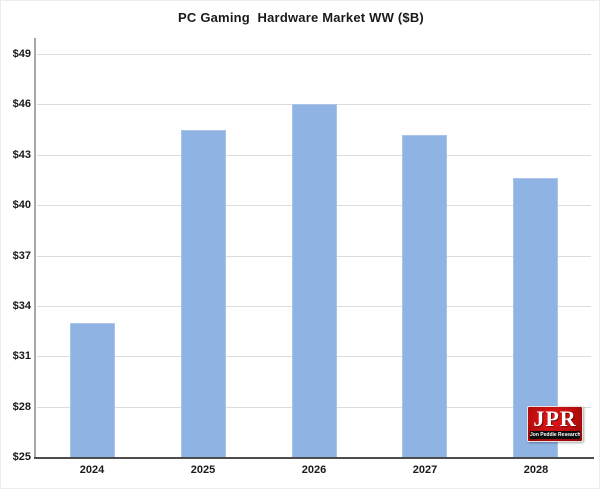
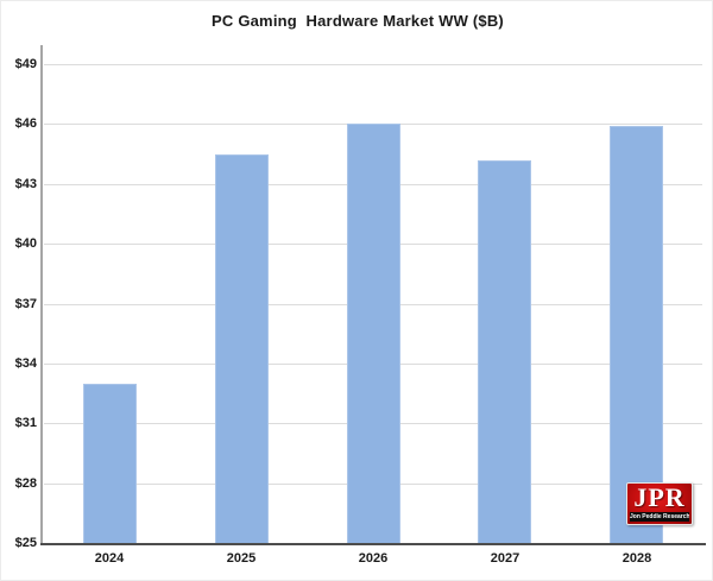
2028: $41.6 -> $45.9
